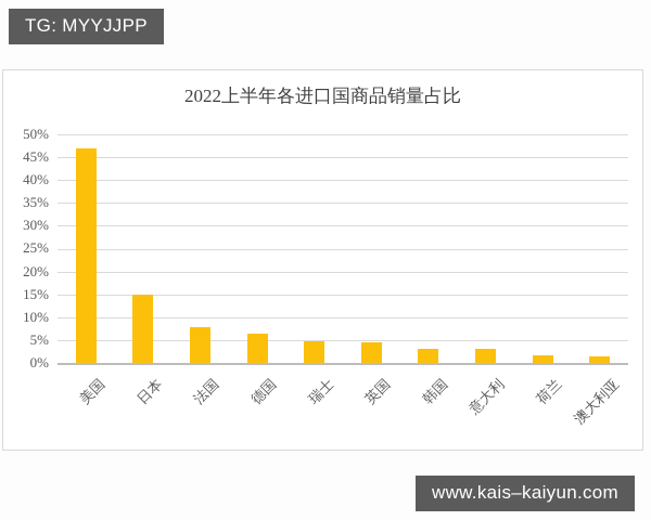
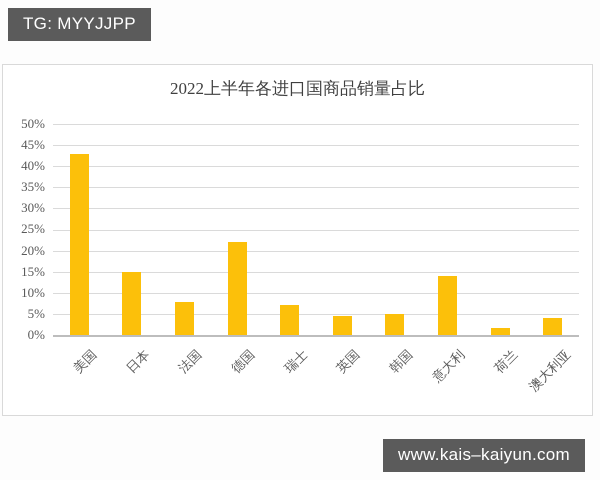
美国: 47% -> 43%
德国: 6% -> 22%
瑞士: 5% -> 7%
韩国: 3% -> 5%
意大利: 3% -> 14%
澳大利亚: 1% -> 4%
